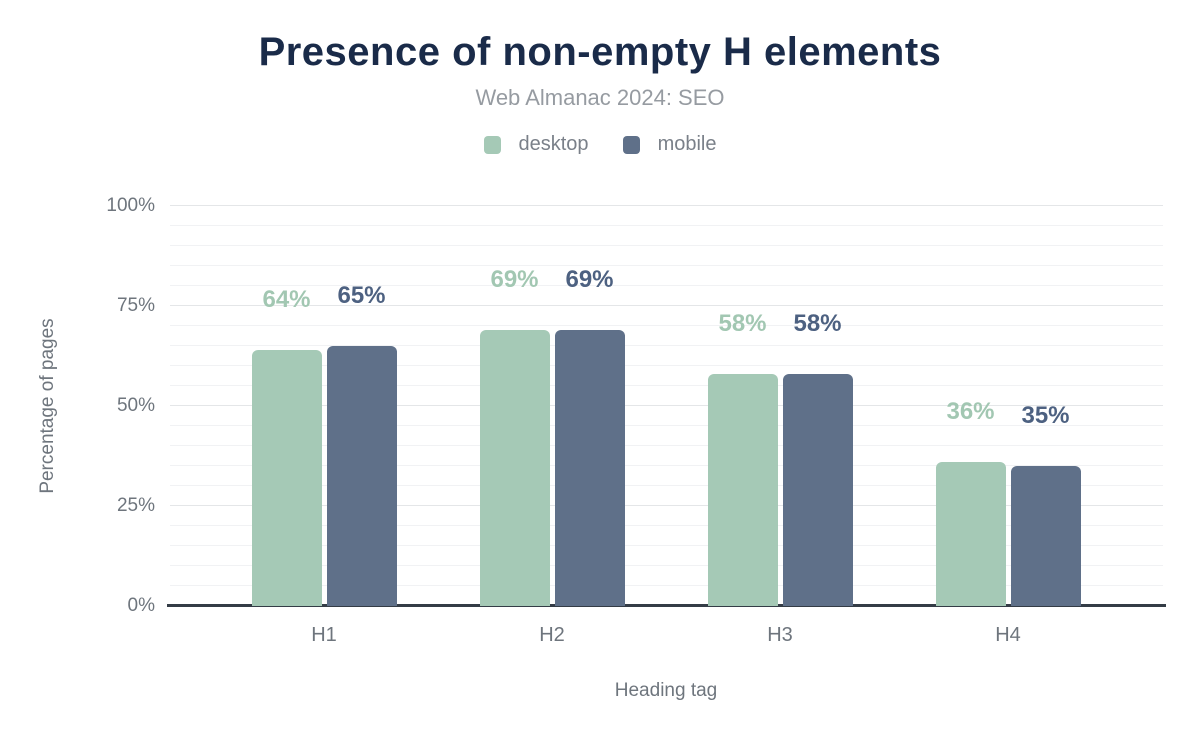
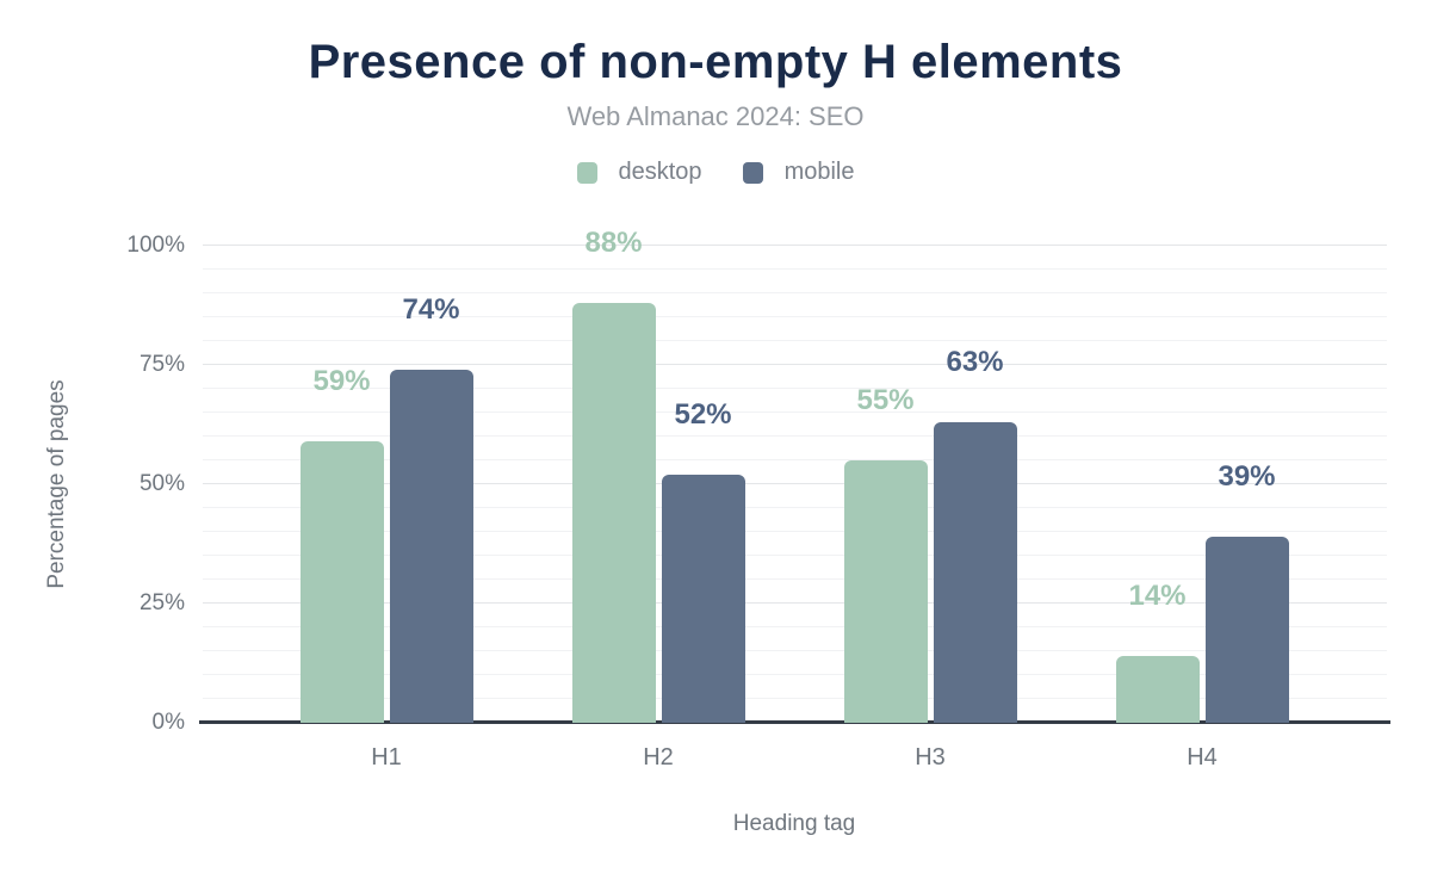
desktop/H1: 64% -> 59%
mobile/H1: 65% -> 74%
desktop/H2: 69% -> 88%
mobile/H2: 69% -> 52%
desktop/H3: 58% -> 55%
mobile/H3: 58% -> 63%
desktop/H4: 36% -> 14%
mobile/H4: 35% -> 39%
